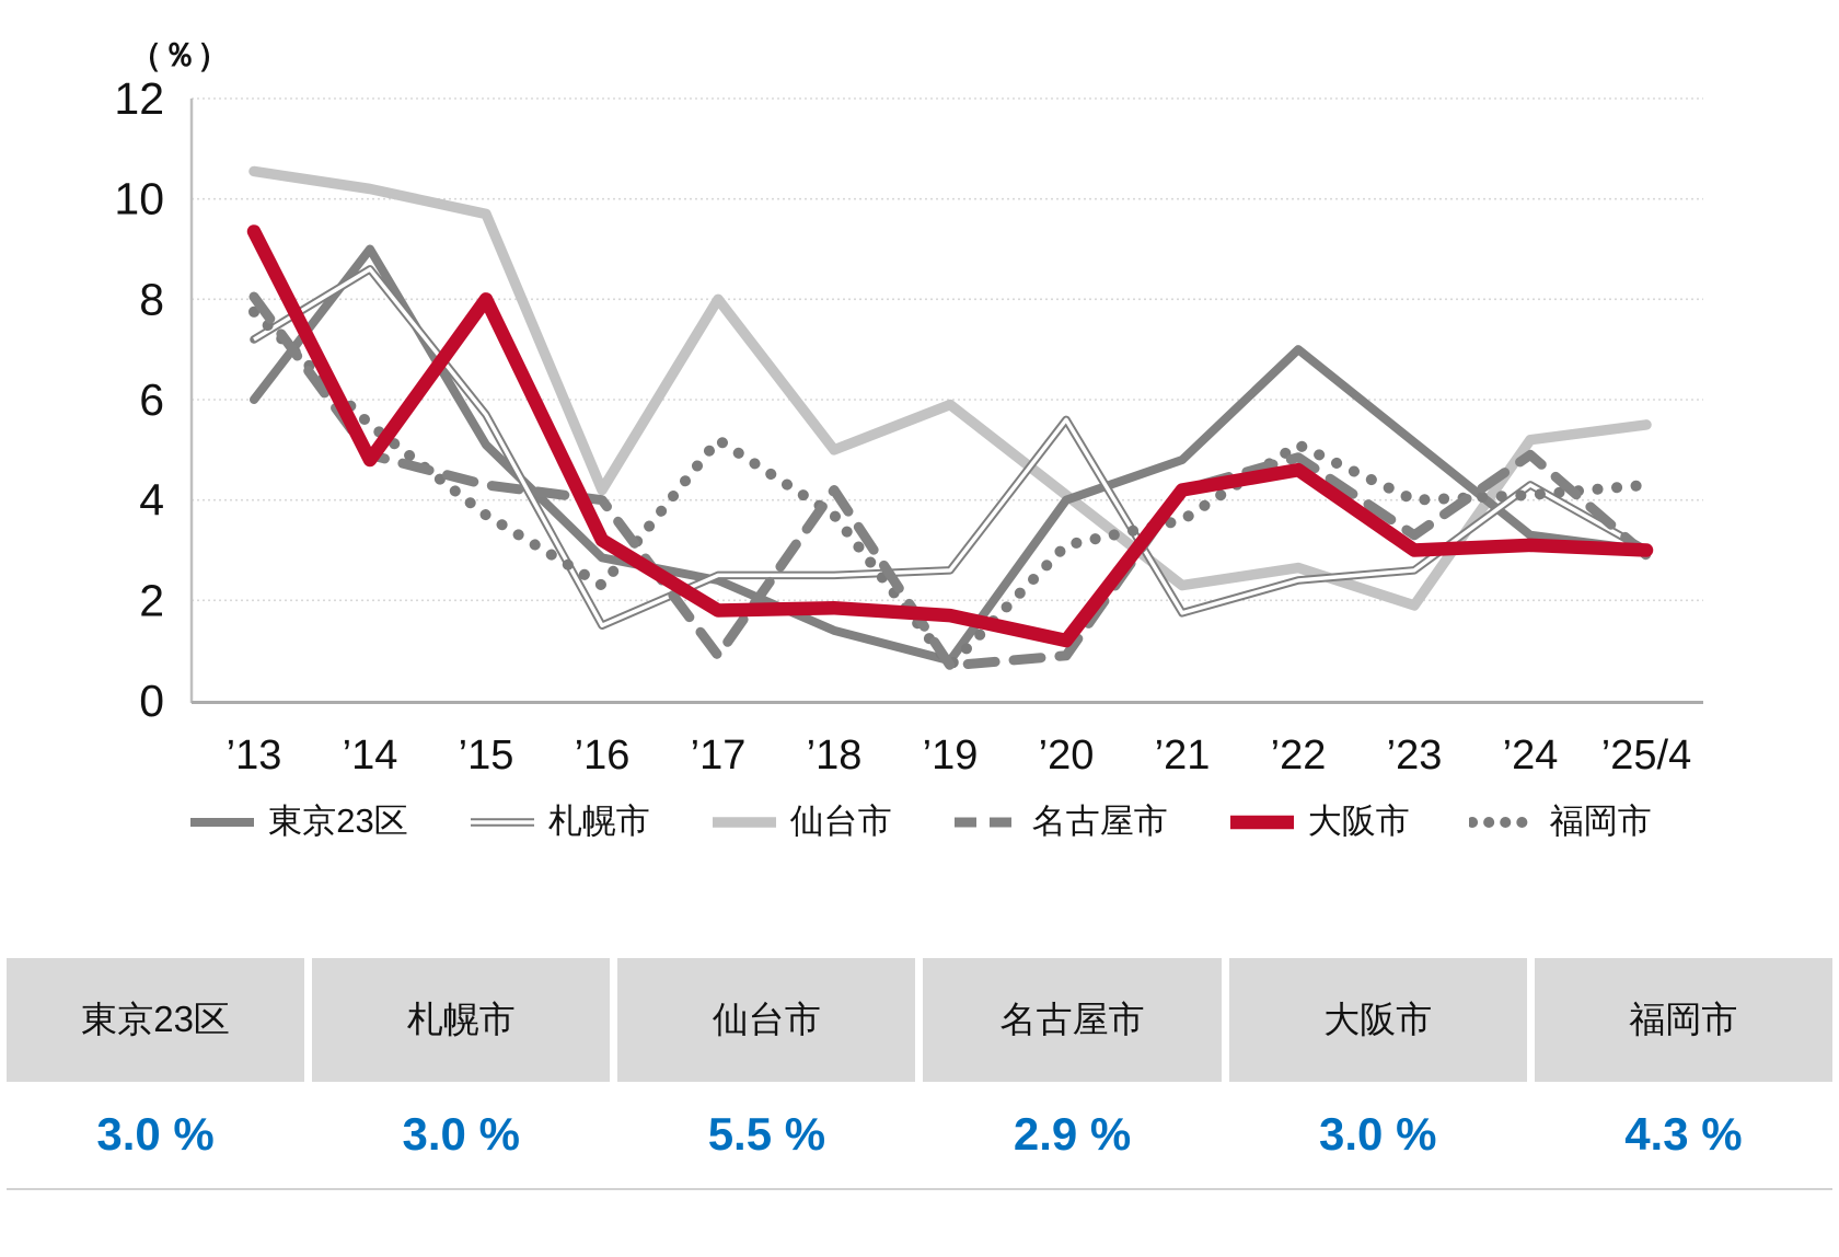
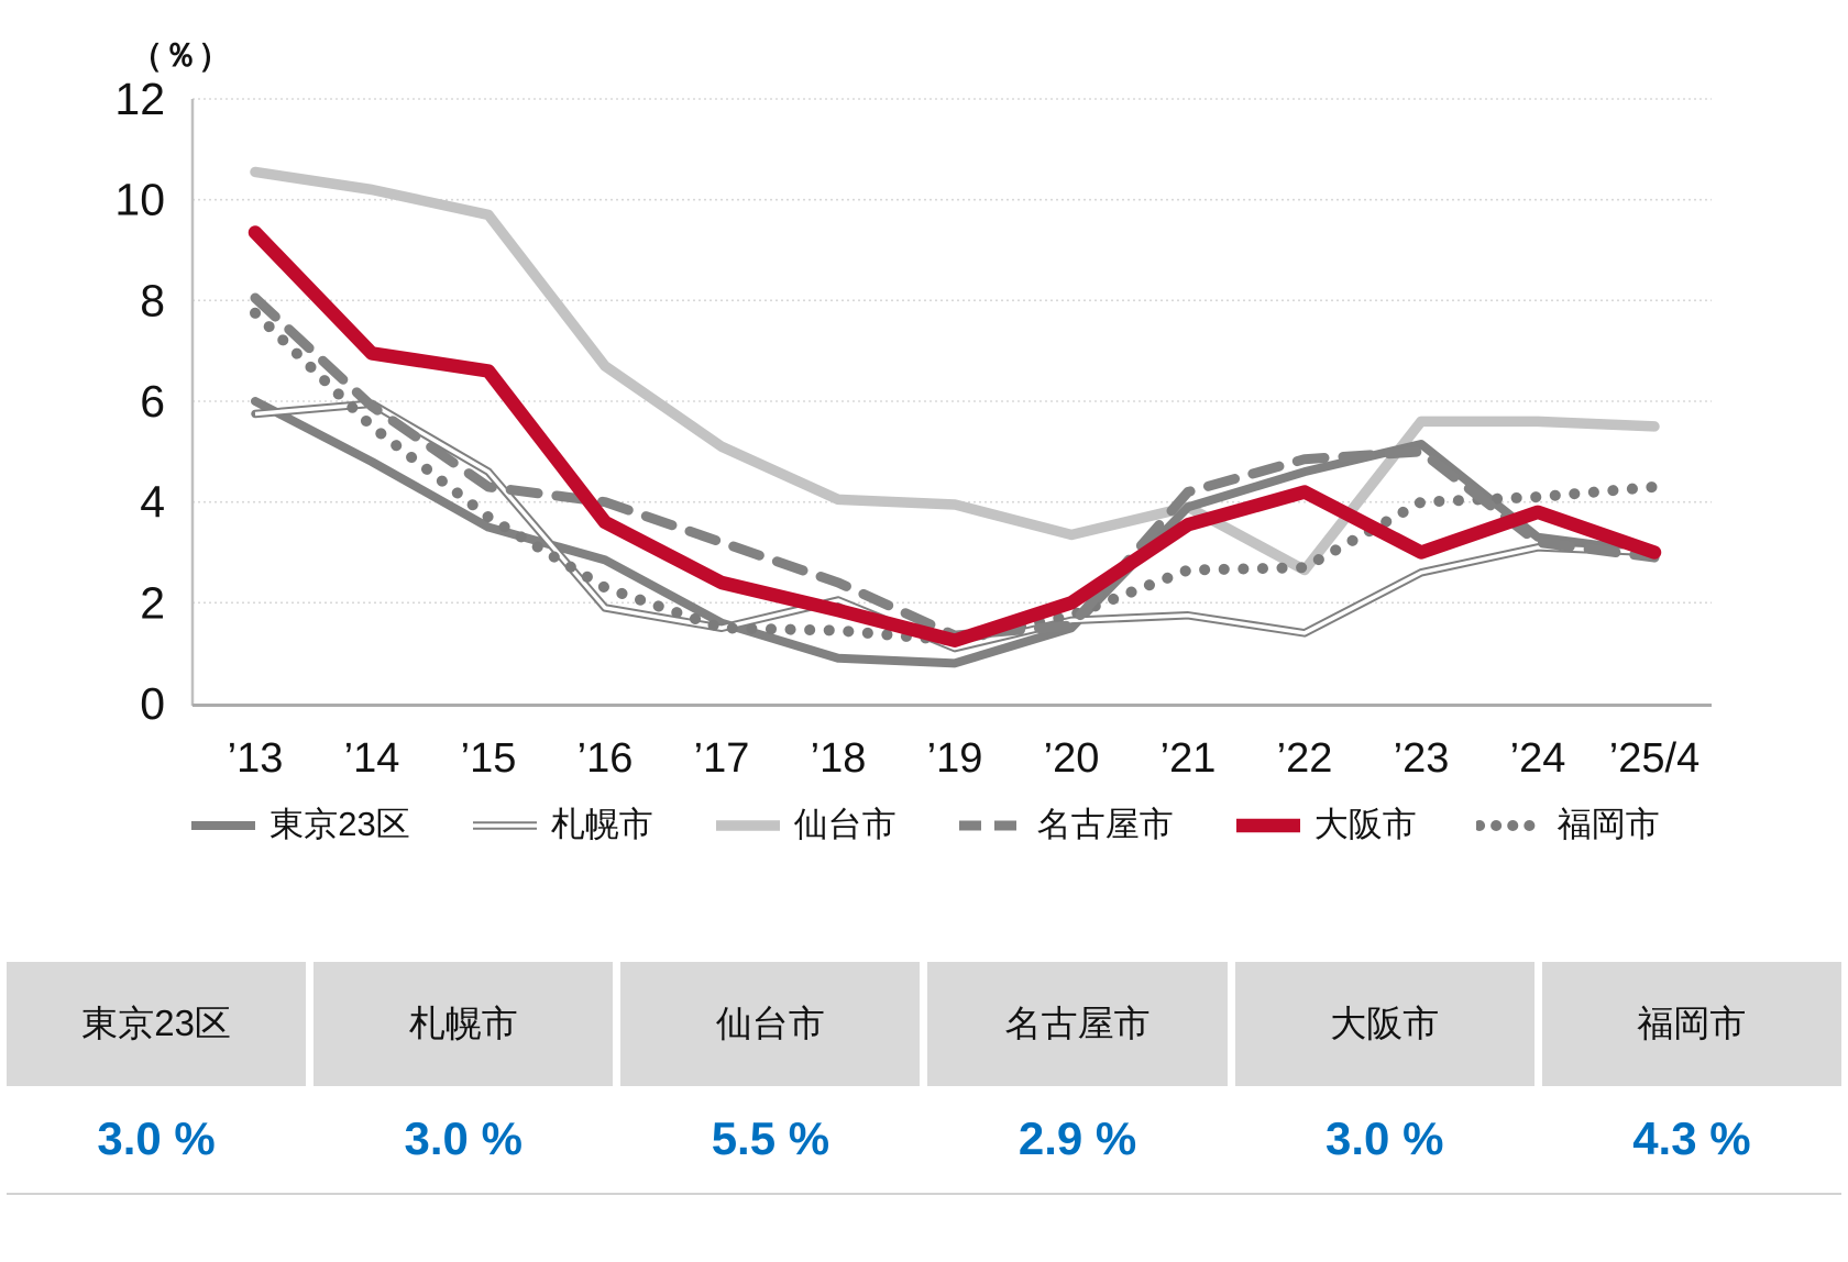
札幌市/’13: 7.2 -> 5.8
東京23区/’14: 9.0 -> 4.8
札幌市/’14: 8.6 -> 6.0
名古屋市/’14: 4.9 -> 5.9
大阪市/’14: 4.8 -> 7.0
東京23区/’15: 5.1 -> 3.5
札幌市/’15: 5.7 -> 4.6
大阪市/’15: 8.0 -> 6.6
札幌市/’16: 1.5 -> 1.9
仙台市/’16: 4.2 -> 6.7
大阪市/’16: 3.2 -> 3.6
東京23区/’17: 2.4 -> 1.6
札幌市/’17: 2.5 -> 1.5
仙台市/’17: 8.0 -> 5.1
名古屋市/’17: 0.9 -> 3.2
大阪市/’17: 1.8 -> 2.4
福岡市/’17: 5.2 -> 1.5
東京23区/’18: 1.4 -> 0.9
札幌市/’18: 2.5 -> 2.0
仙台市/’18: 5.0 -> 4.0
名古屋市/’18: 4.2 -> 2.4
福岡市/’18: 3.7 -> 1.4
札幌市/’19: 2.6 -> 1.1
仙台市/’19: 5.9 -> 4.0
名古屋市/’19: 0.7 -> 1.4
大阪市/’19: 1.7 -> 1.2
福岡市/’19: 0.7 -> 1.2
東京23区/’20: 4.0 -> 1.5
札幌市/’20: 5.6 -> 1.6
仙台市/’20: 4.1 -> 3.4
名古屋市/’20: 0.9 -> 1.6
大阪市/’20: 1.2 -> 2.0
福岡市/’20: 3.1 -> 1.8
東京23区/’21: 4.8 -> 3.9
仙台市/’21: 2.3 -> 3.9
大阪市/’21: 4.2 -> 3.5
福岡市/’21: 3.6 -> 2.6
東京23区/’22: 7.0 -> 4.6
札幌市/’22: 2.4 -> 1.4
大阪市/’22: 4.6 -> 4.2
福岡市/’22: 5.1 -> 2.7
仙台市/’23: 1.9 -> 5.6
名古屋市/’23: 3.3 -> 5.0
札幌市/’24: 4.3 -> 3.1
仙台市/’24: 5.2 -> 5.6
名古屋市/’24: 4.9 -> 3.2
大阪市/’24: 3.1 -> 3.8
